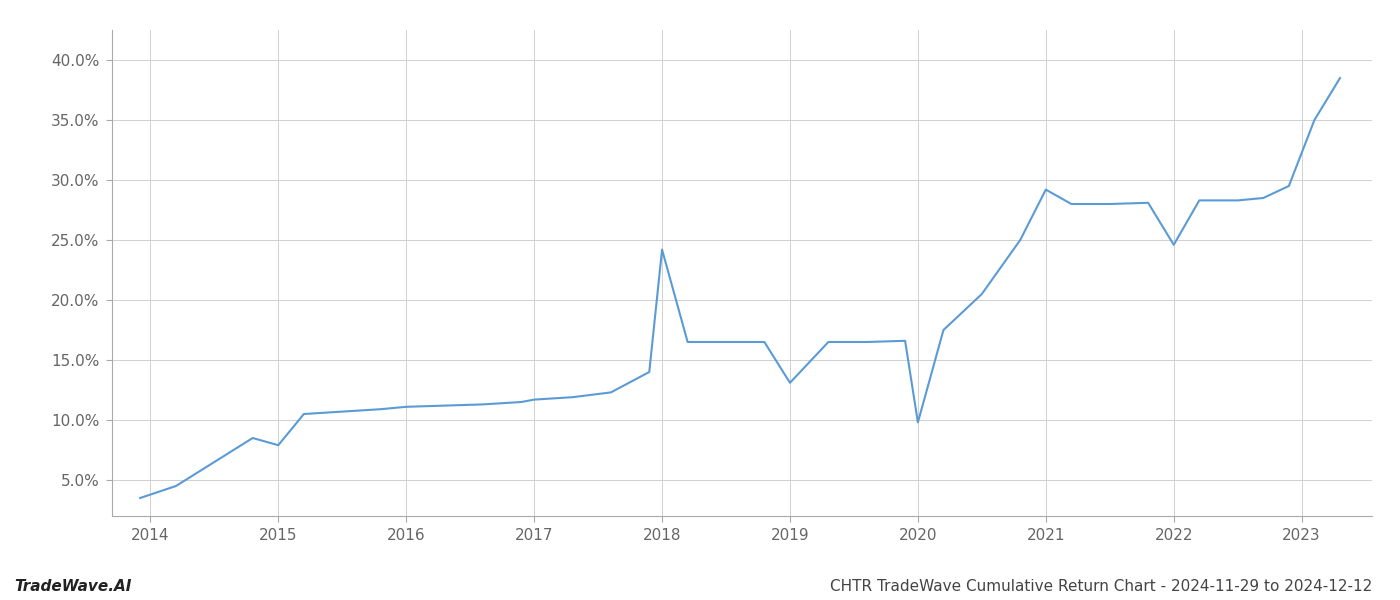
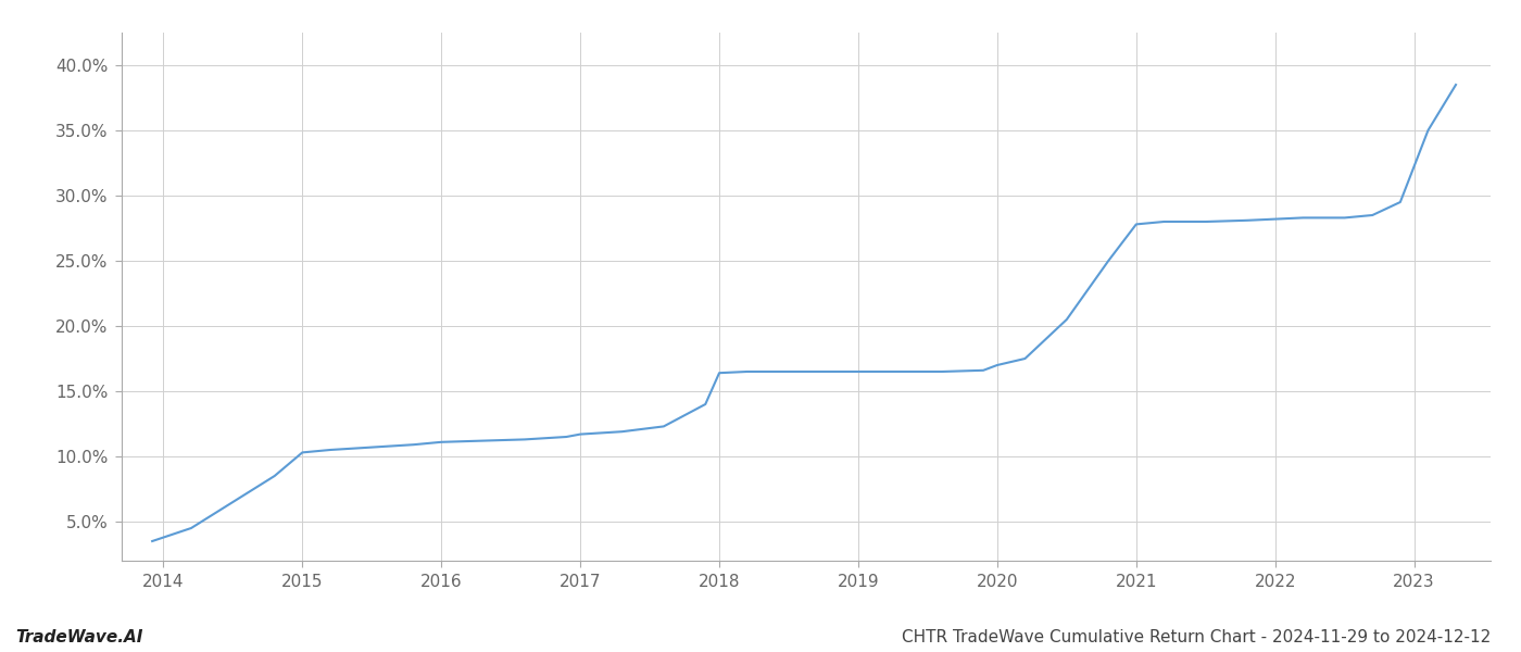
2015: 7.9% -> 10.3%
2018: 24.2% -> 16.4%
2019: 13.1% -> 16.5%
2020: 9.8% -> 17.0%
2021: 29.2% -> 27.8%
2022: 24.6% -> 28.2%
